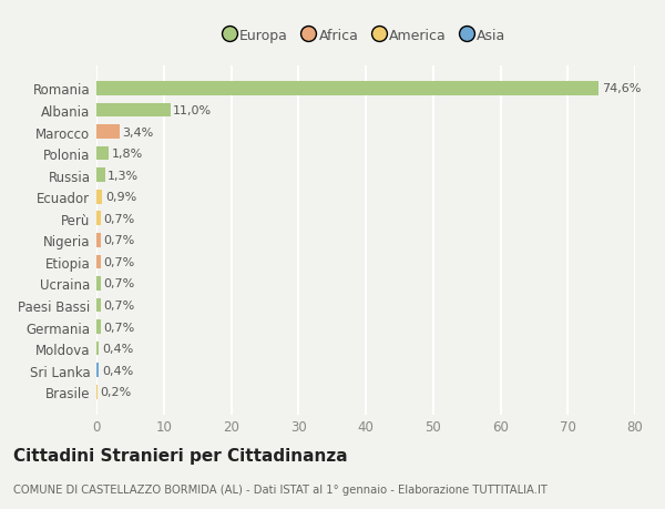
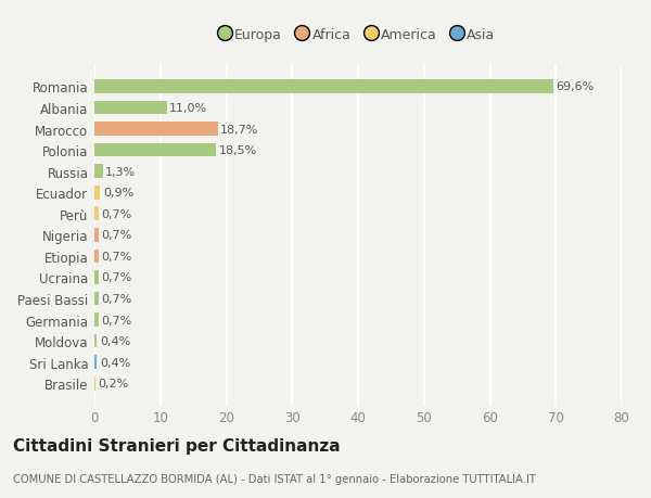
Romania: 74,6% -> 69,6%
Marocco: 3,4% -> 18,7%
Polonia: 1,8% -> 18,5%
